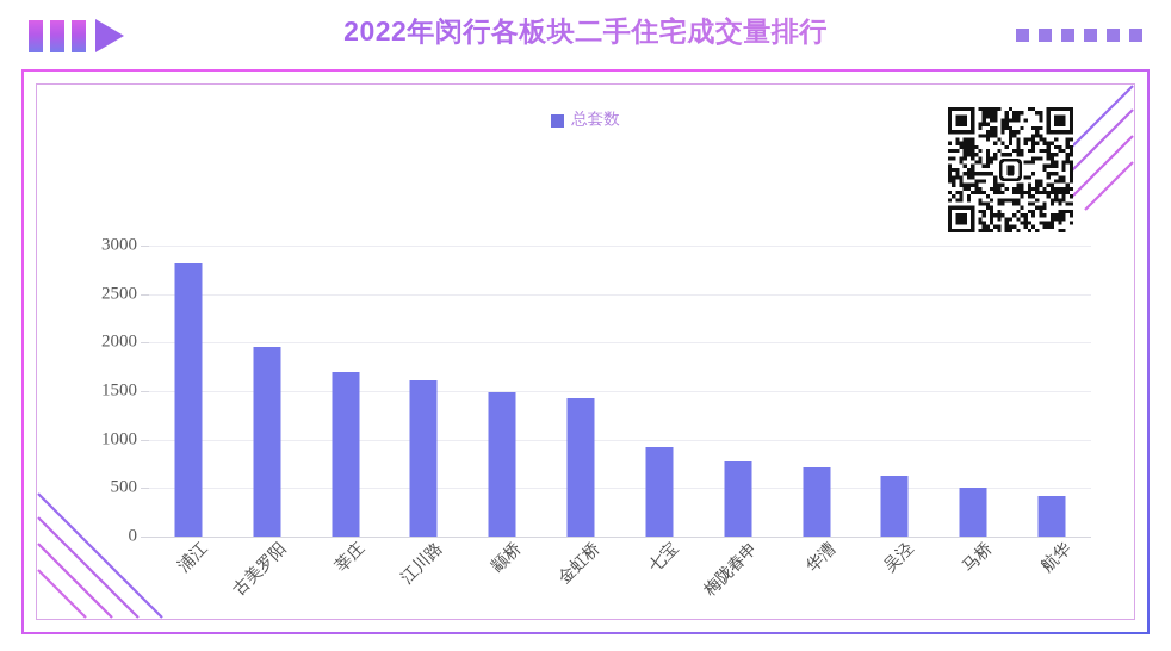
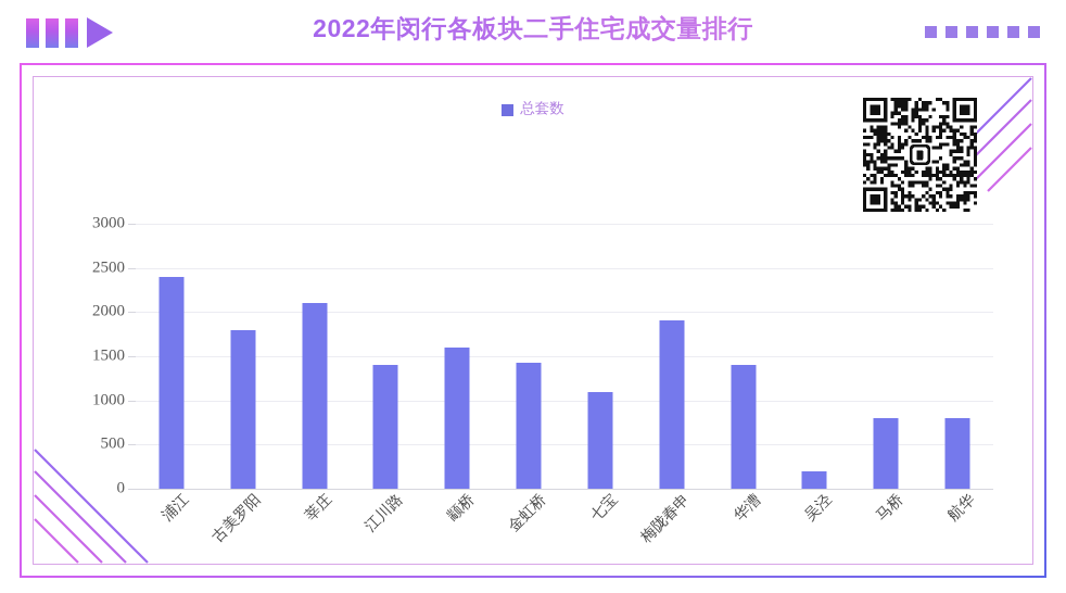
浦江: 2800 -> 2400
古美罗阳: 2000 -> 1800
莘庄: 1700 -> 2100
江川路: 1600 -> 1400
颛桥: 1500 -> 1600
七宝: 900 -> 1100
梅陇春申: 800 -> 1900
华漕: 700 -> 1400
吴泾: 600 -> 200
马桥: 500 -> 800
航华: 400 -> 800
